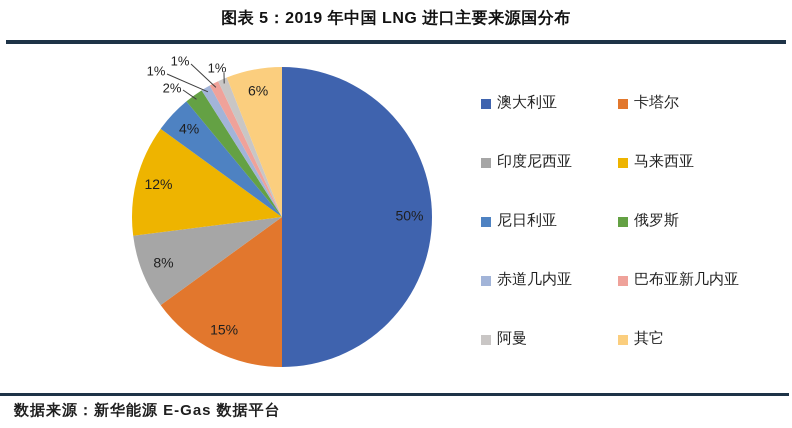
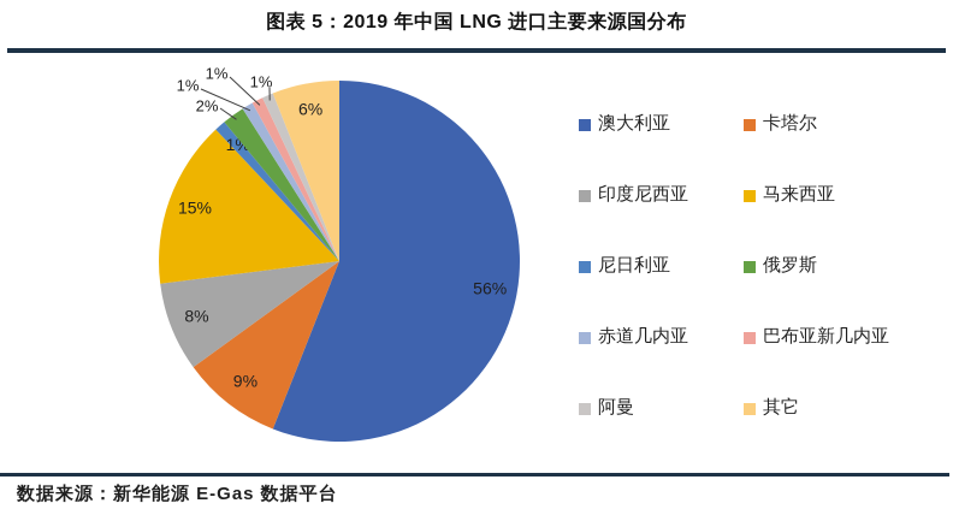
澳大利亚: 50% -> 56%
卡塔尔: 15% -> 9%
马来西亚: 12% -> 15%
尼日利亚: 4% -> 1%
